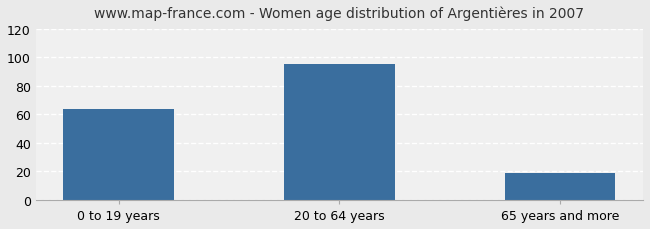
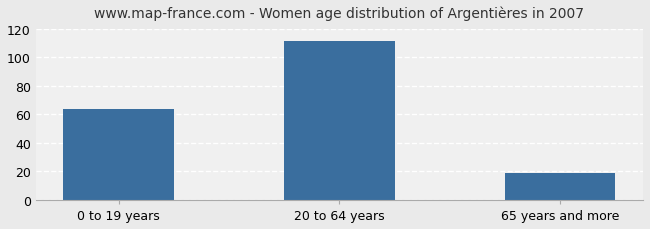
20 to 64 years: 95 -> 111
